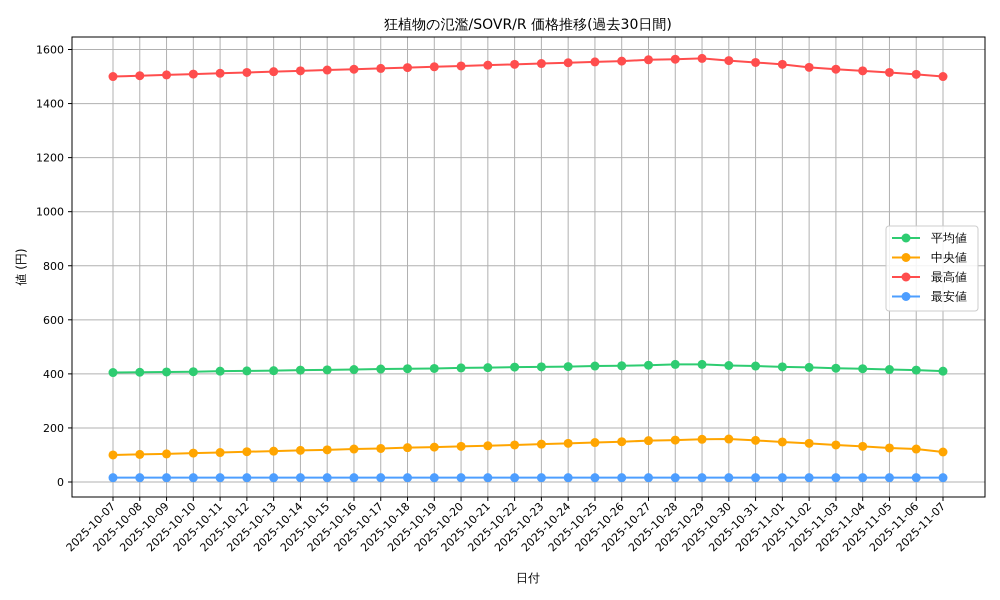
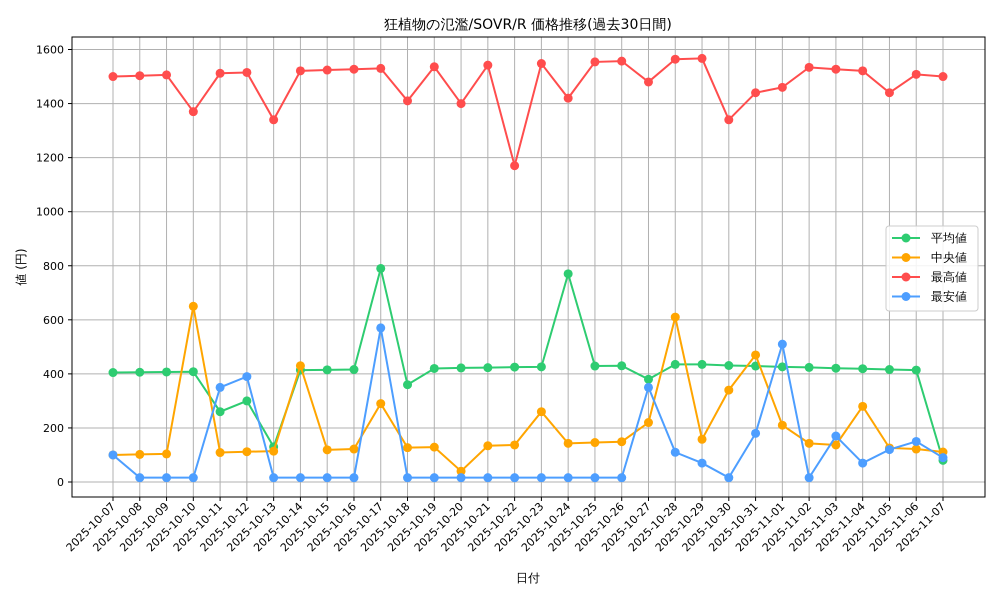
最安値/2025-10-07: 20 -> 100
中央値/2025-10-10: 110 -> 650
最高値/2025-10-10: 1510 -> 1370
平均値/2025-10-11: 410 -> 260
最安値/2025-10-11: 20 -> 350
平均値/2025-10-12: 410 -> 300
最安値/2025-10-12: 20 -> 390
平均値/2025-10-13: 410 -> 130
最高値/2025-10-13: 1520 -> 1340
中央値/2025-10-14: 120 -> 430
平均値/2025-10-17: 420 -> 790
中央値/2025-10-17: 120 -> 290
最安値/2025-10-17: 20 -> 570
平均値/2025-10-18: 420 -> 360
最高値/2025-10-18: 1530 -> 1410
中央値/2025-10-20: 130 -> 40
最高値/2025-10-20: 1540 -> 1400
最高値/2025-10-22: 1540 -> 1170
中央値/2025-10-23: 140 -> 260
平均値/2025-10-24: 430 -> 770
最高値/2025-10-24: 1550 -> 1420
平均値/2025-10-27: 430 -> 380
中央値/2025-10-27: 150 -> 220
最高値/2025-10-27: 1560 -> 1480
最安値/2025-10-27: 20 -> 350
中央値/2025-10-28: 160 -> 610
最安値/2025-10-28: 20 -> 110
最安値/2025-10-29: 20 -> 70
中央値/2025-10-30: 160 -> 340
最高値/2025-10-30: 1560 -> 1340
中央値/2025-10-31: 150 -> 470
最高値/2025-10-31: 1550 -> 1440
最安値/2025-10-31: 20 -> 180
中央値/2025-11-01: 150 -> 210
最高値/2025-11-01: 1540 -> 1460
最安値/2025-11-01: 20 -> 510
最安値/2025-11-03: 20 -> 170
中央値/2025-11-04: 130 -> 280
最安値/2025-11-04: 20 -> 70
最高値/2025-11-05: 1520 -> 1440
最安値/2025-11-05: 20 -> 120
最安値/2025-11-06: 20 -> 150
平均値/2025-11-07: 410 -> 80
最安値/2025-11-07: 20 -> 90
